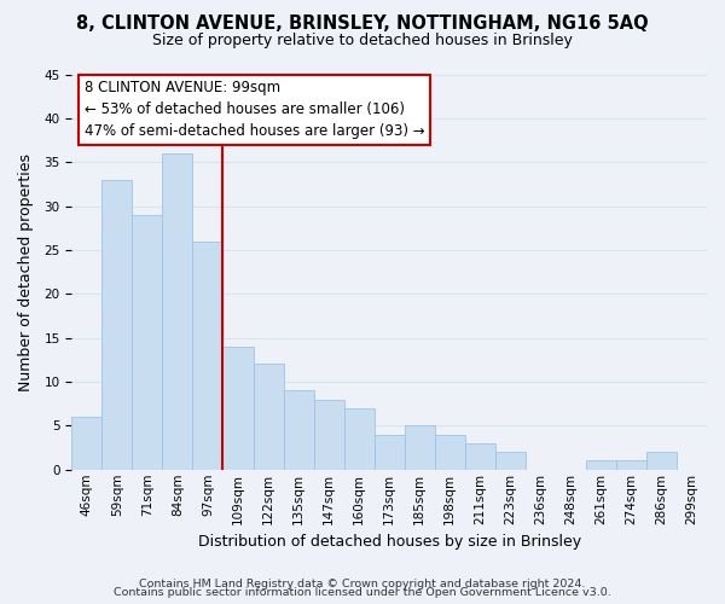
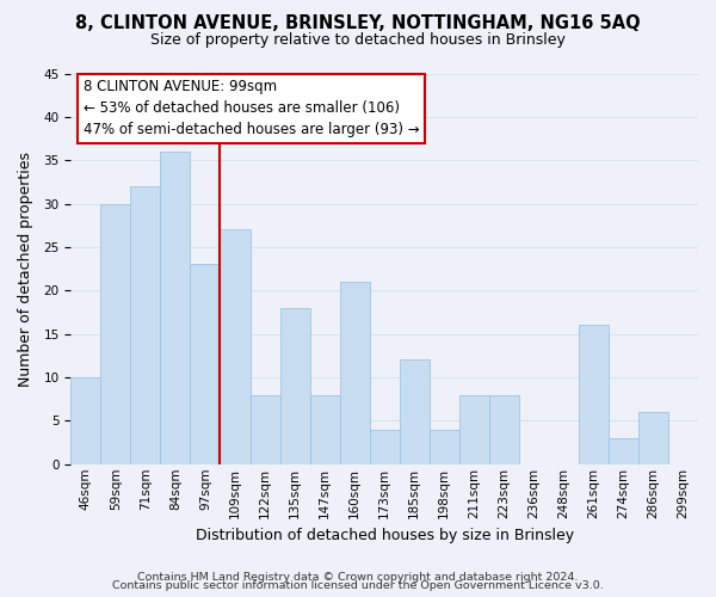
46sqm: 6 -> 10
59sqm: 33 -> 30
71sqm: 29 -> 32
97sqm: 26 -> 23
109sqm: 14 -> 27
122sqm: 12 -> 8
135sqm: 9 -> 18
160sqm: 7 -> 21
185sqm: 5 -> 12
211sqm: 3 -> 8
223sqm: 2 -> 8
261sqm: 1 -> 16
274sqm: 1 -> 3
286sqm: 2 -> 6
